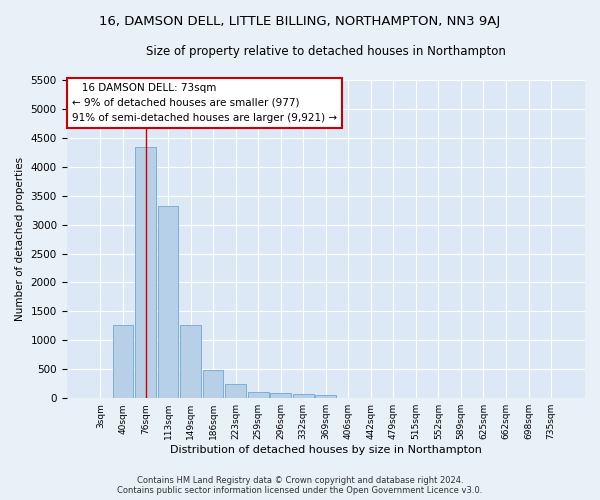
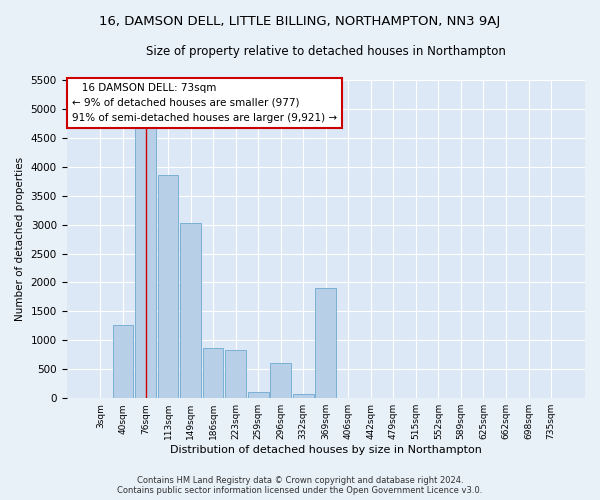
76sqm: 4350 -> 4720
113sqm: 3320 -> 3860
149sqm: 1270 -> 3020
186sqm: 490 -> 860
223sqm: 240 -> 840
296sqm: 90 -> 600
369sqm: 60 -> 1900
